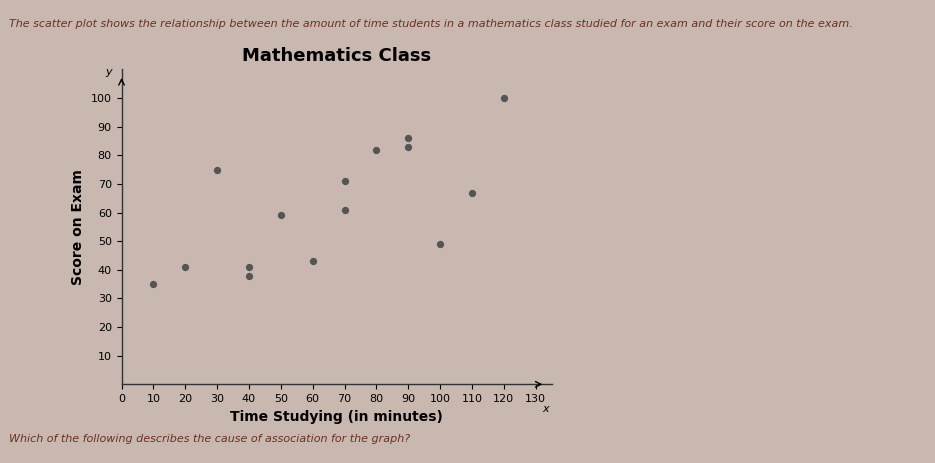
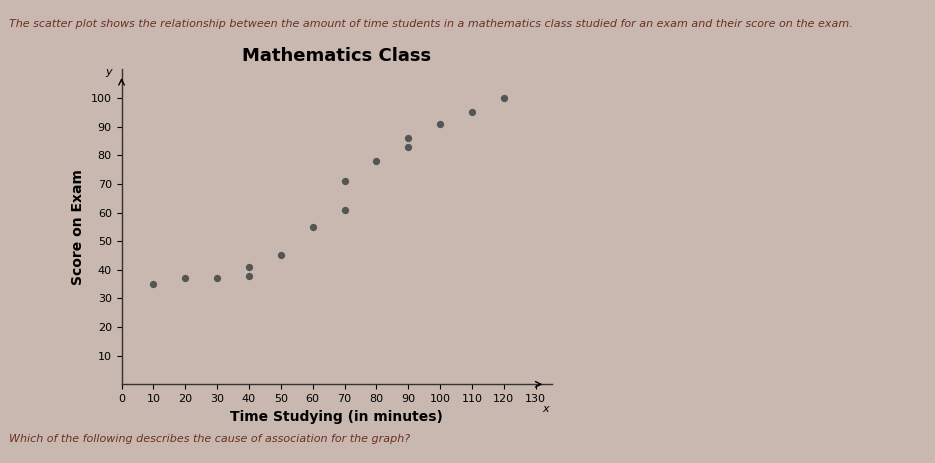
20: 41 -> 37
30: 75 -> 37
50: 59 -> 45
60: 43 -> 55
80: 82 -> 78
100: 49 -> 91
110: 67 -> 95
